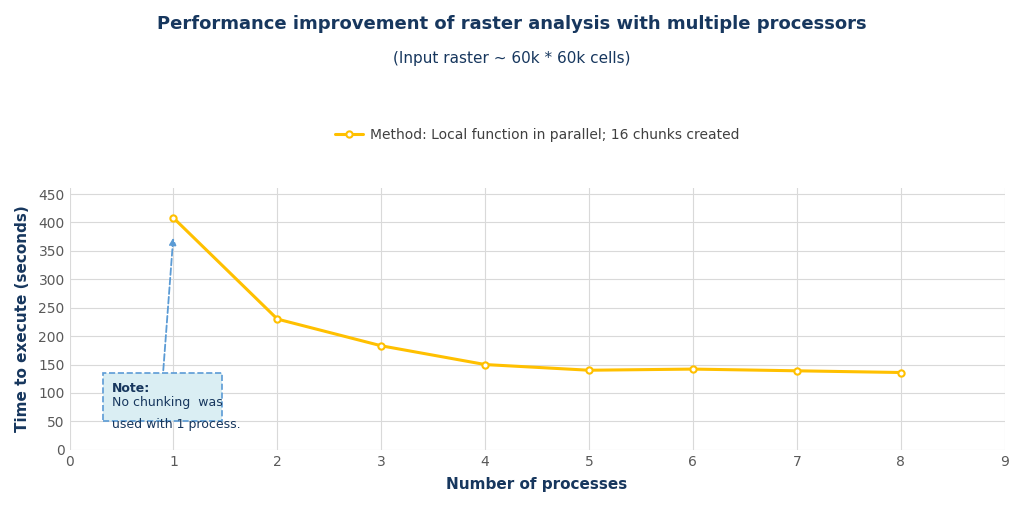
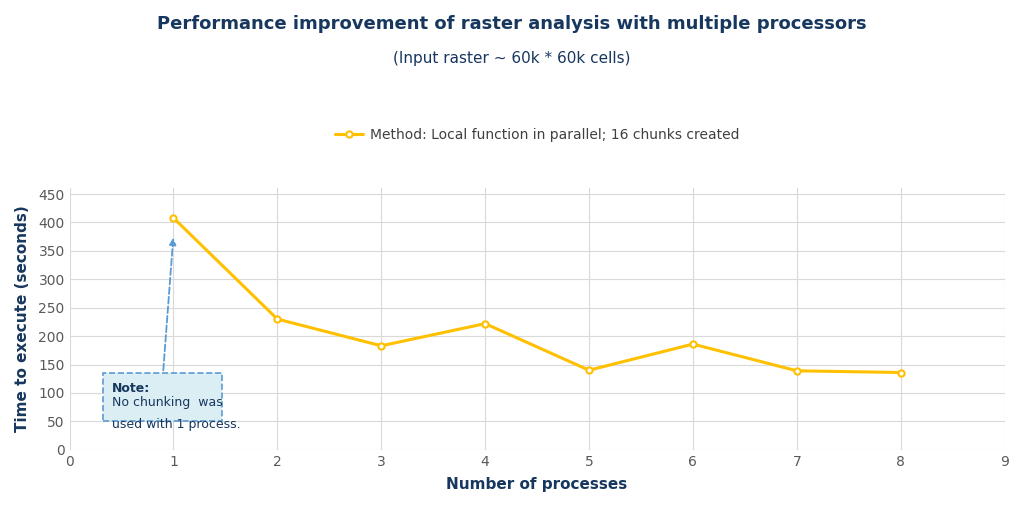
4: 150 -> 222
6: 142 -> 186
